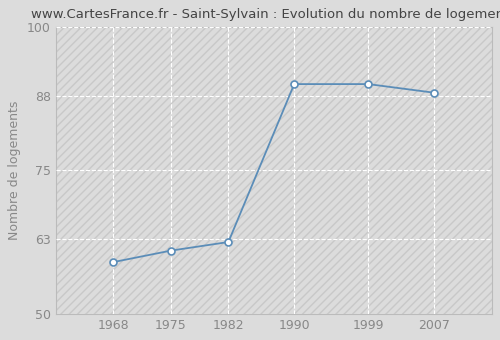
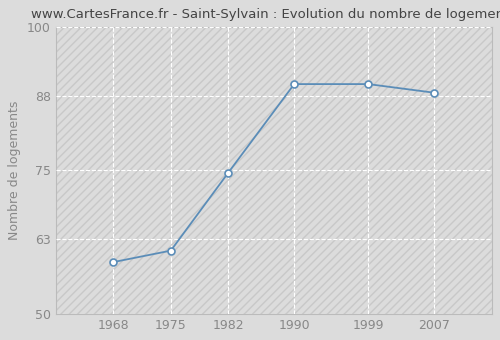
1982: 62.5 -> 74.6
